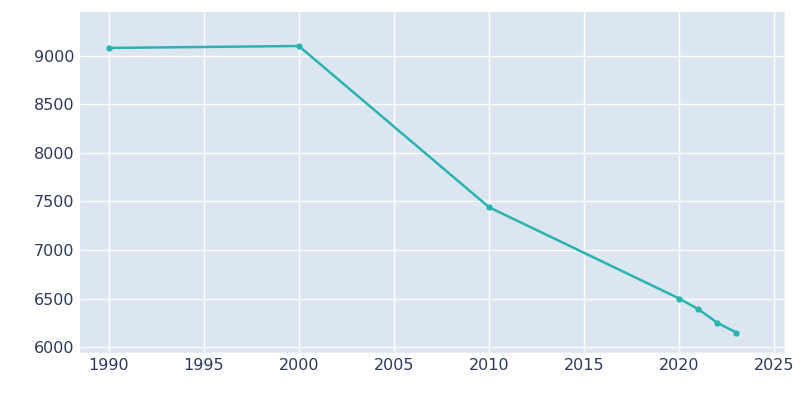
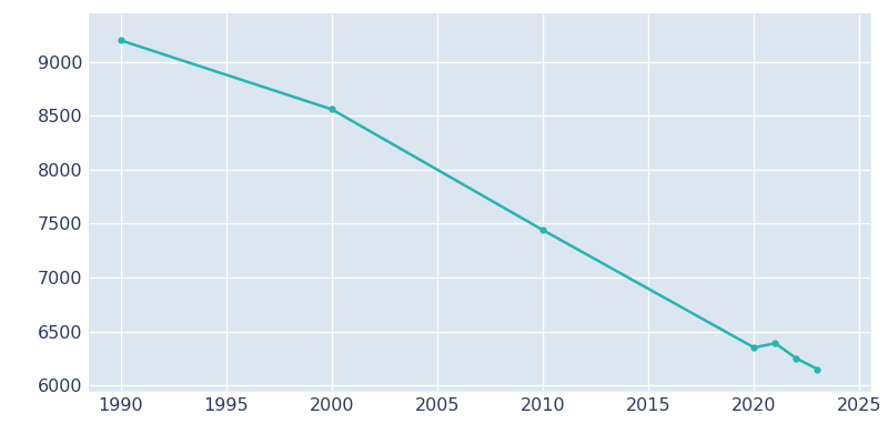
1990: 9080 -> 9200
2000: 9100 -> 8560
2020: 6500 -> 6350
